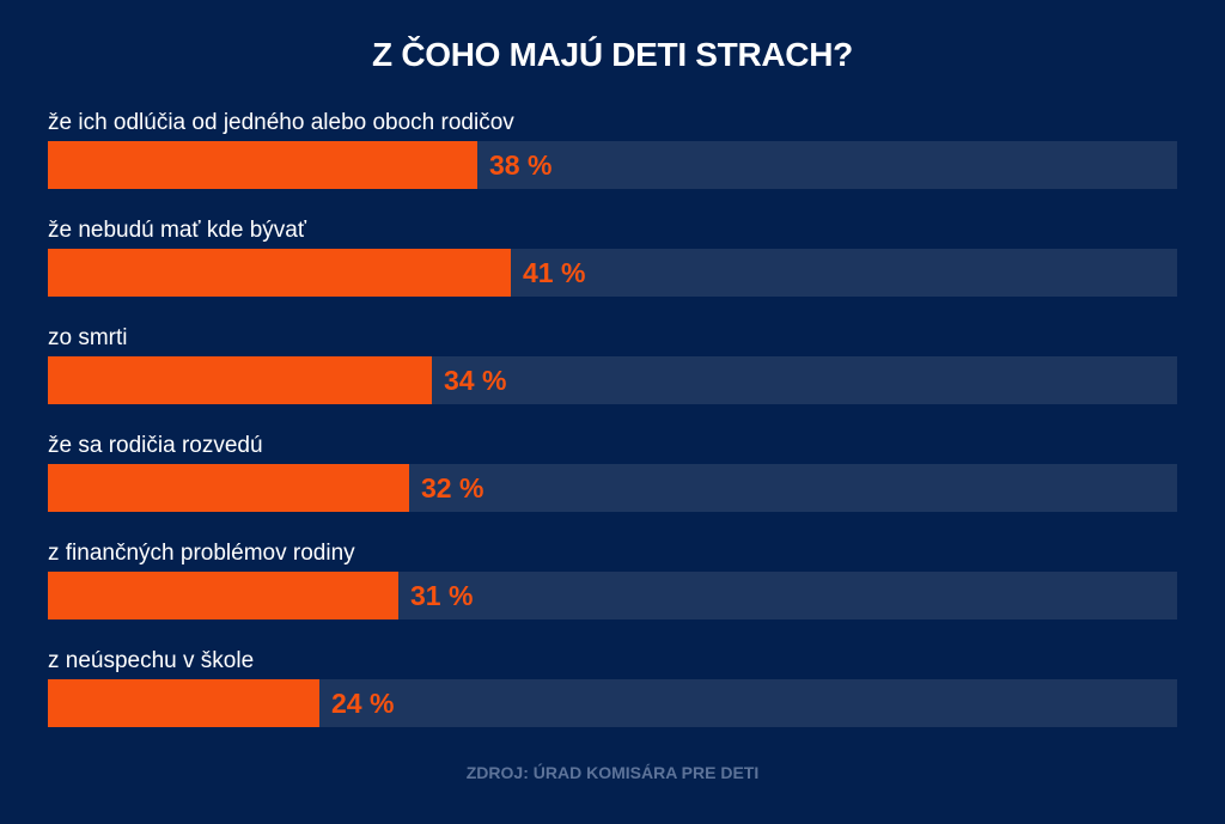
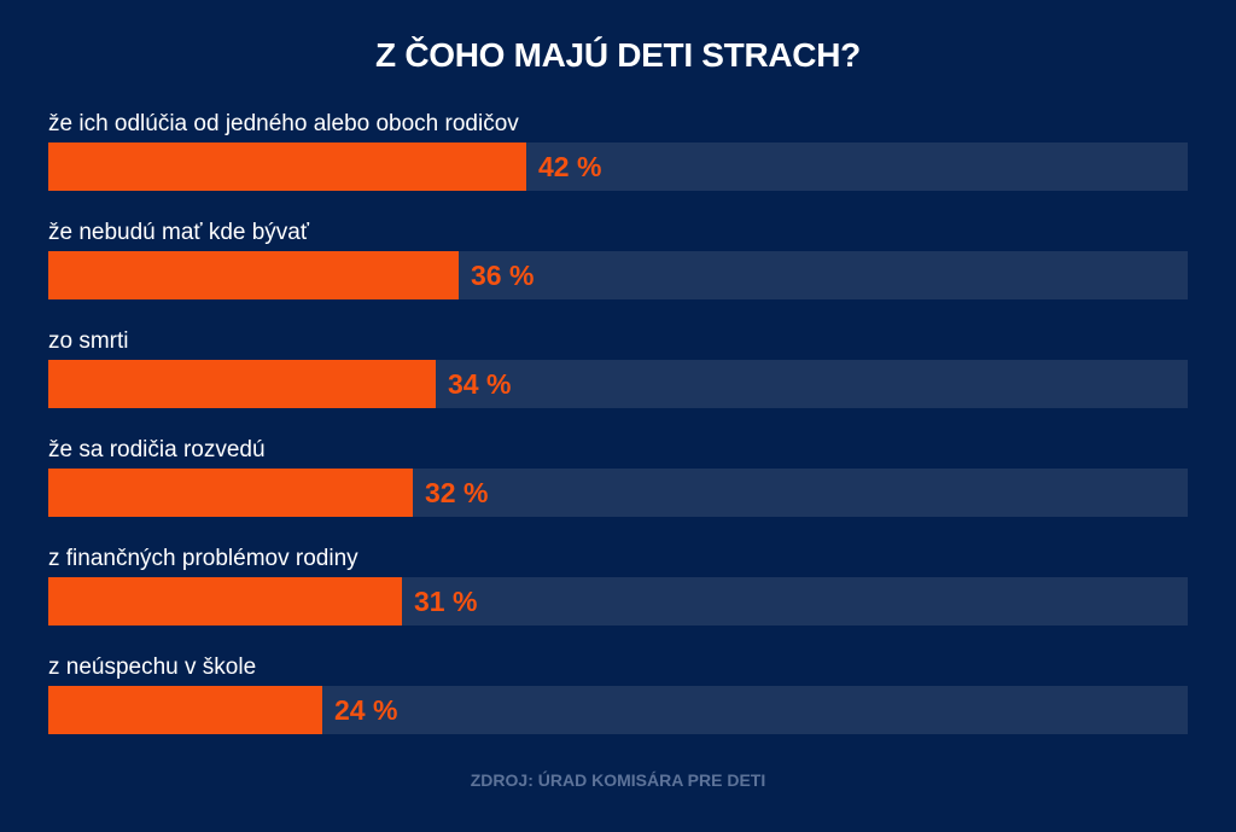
že ich odlúčia od jedného alebo oboch rodičov: 38 -> 42
že nebudú mať kde bývať: 41 -> 36
